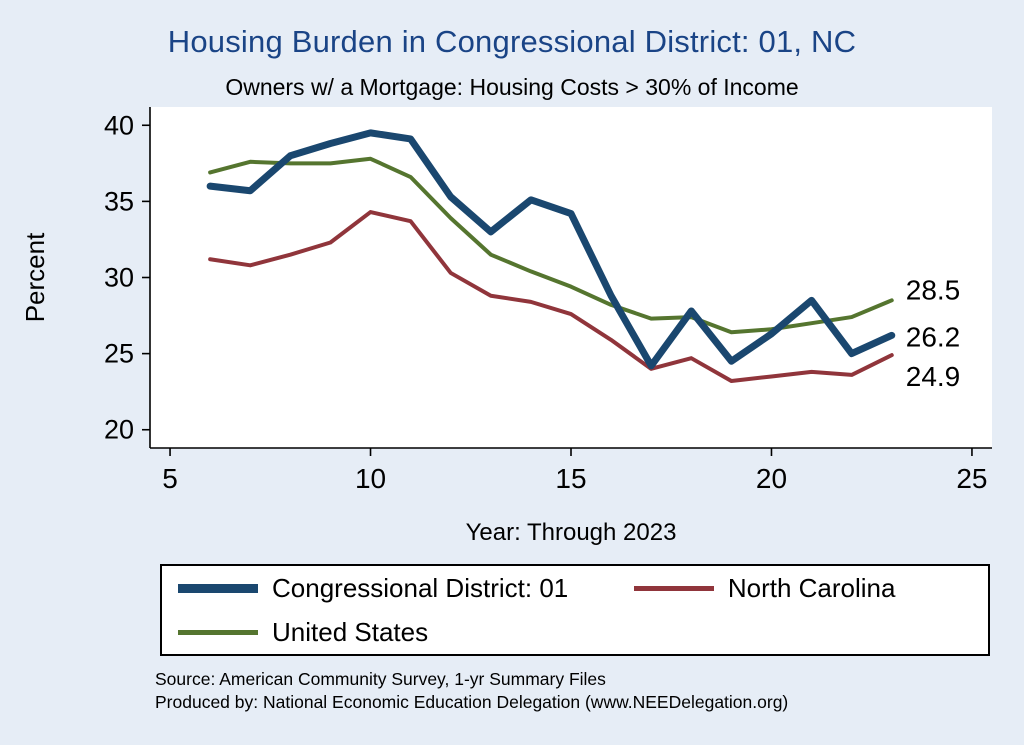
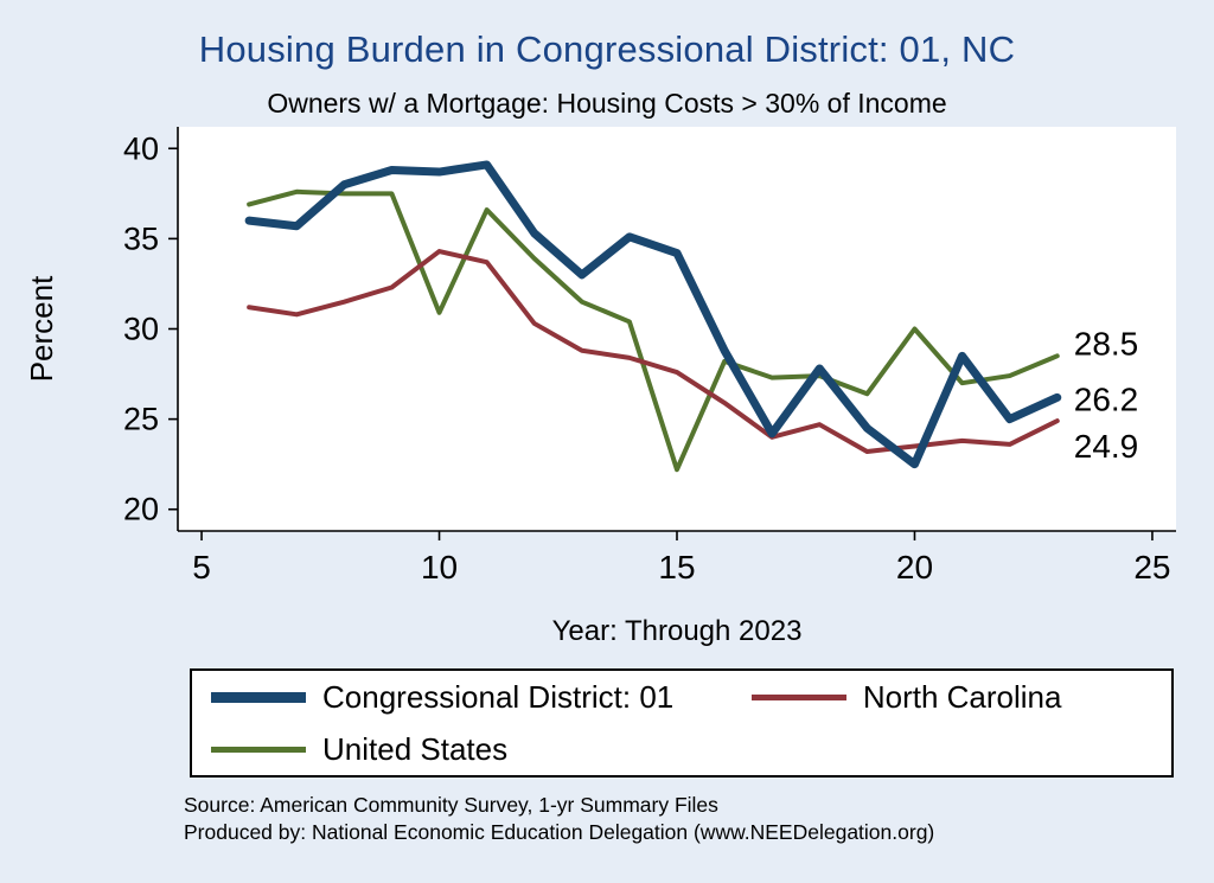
Congressional District: 01/10: 39.5 -> 38.7
United States/10: 37.8 -> 30.9
United States/15: 29.4 -> 22.2
Congressional District: 01/20: 26.3 -> 22.5
United States/20: 26.6 -> 30.0
